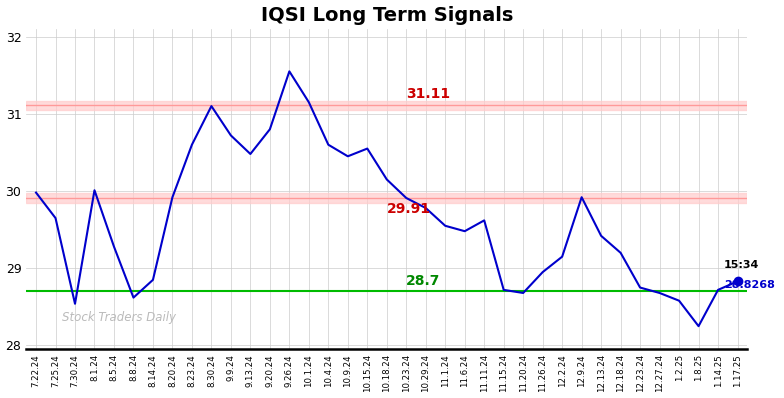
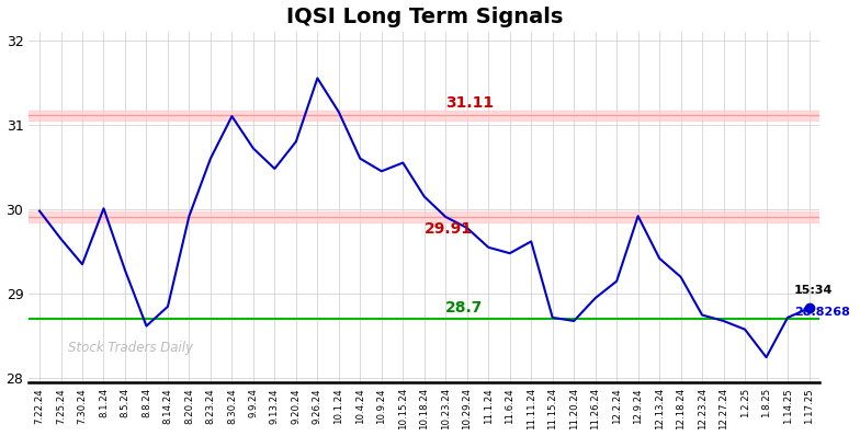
7.30.24: 28.54 -> 29.35
